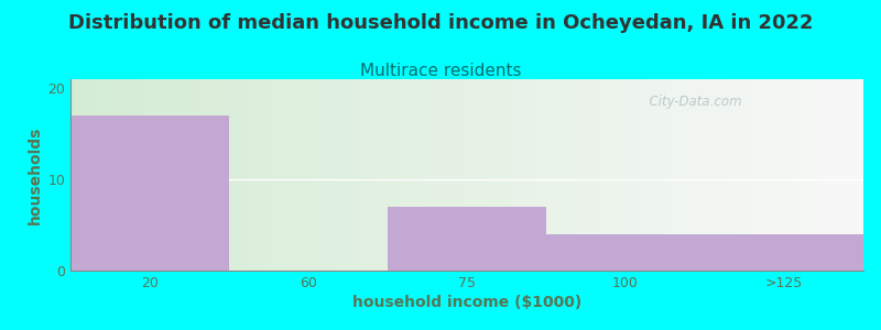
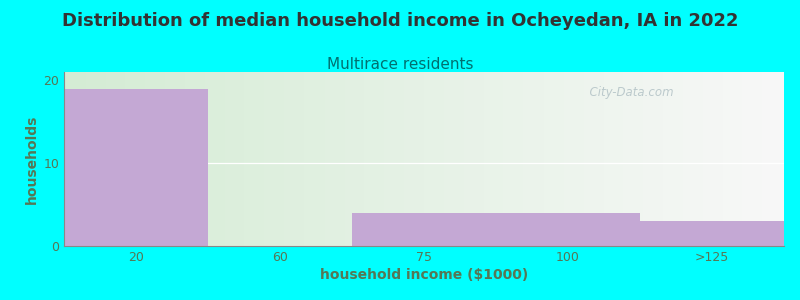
20: 17 -> 19
75: 7 -> 4
>125: 4 -> 3
